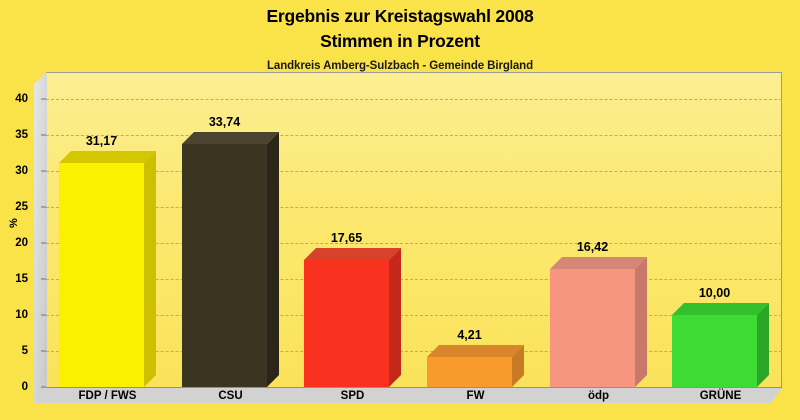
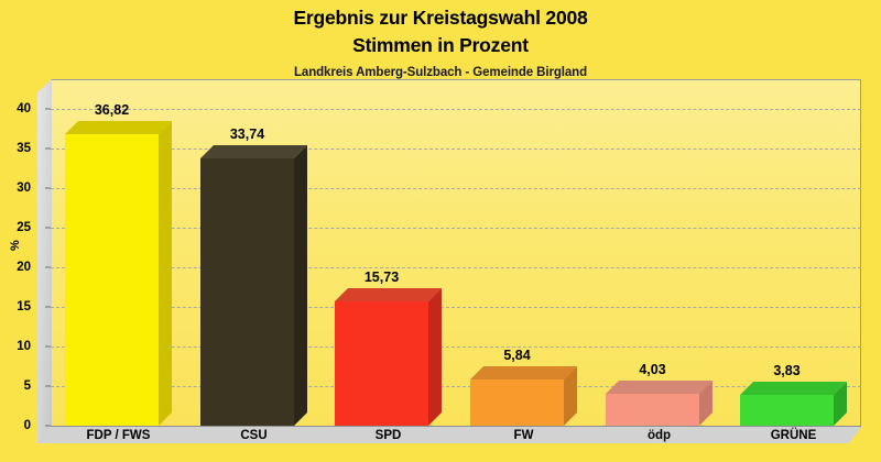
FDP / FWS: 31,17 -> 36,82
SPD: 17,65 -> 15,73
FW: 4,21 -> 5,84
ödp: 16,42 -> 4,03
GRÜNE: 10,00 -> 3,83
